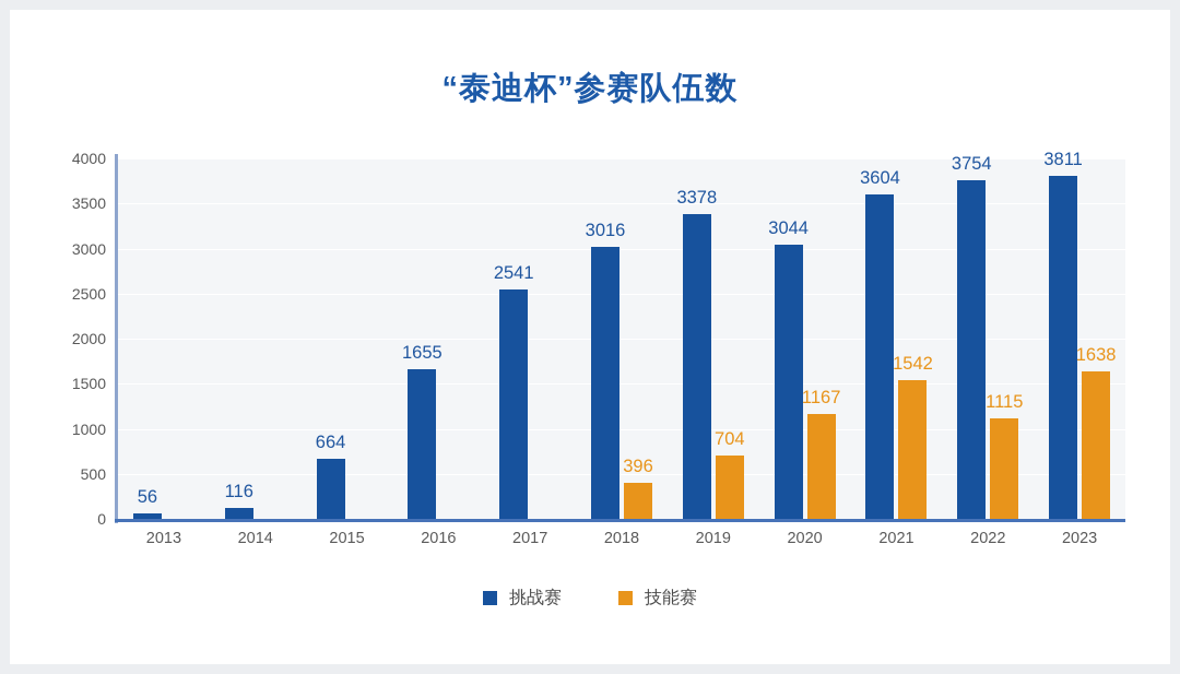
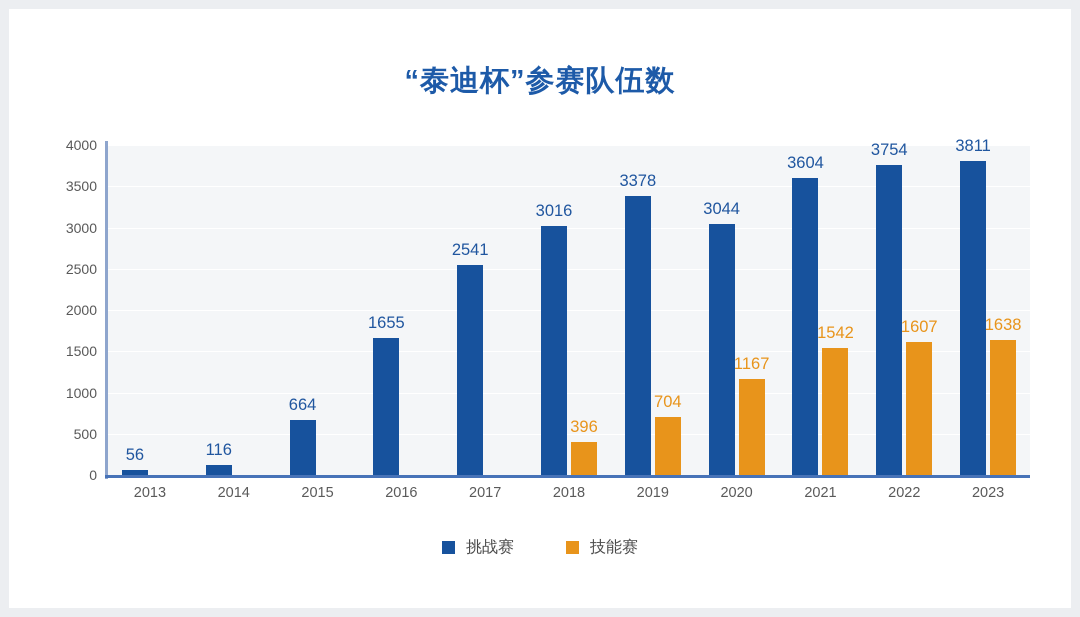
技能赛/2022: 1115 -> 1607
